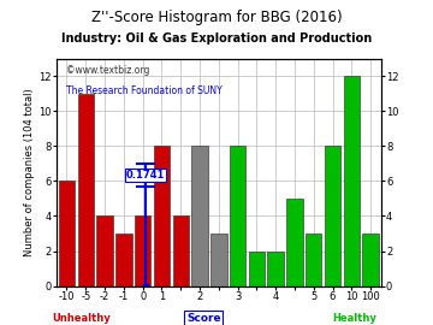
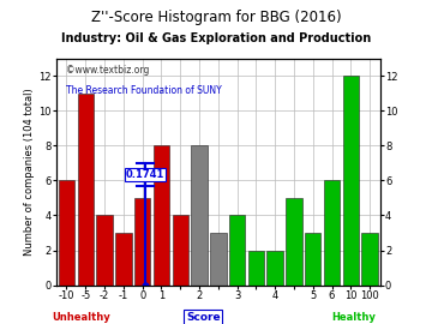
0: 4 -> 5
3: 8 -> 4
6: 8 -> 6
